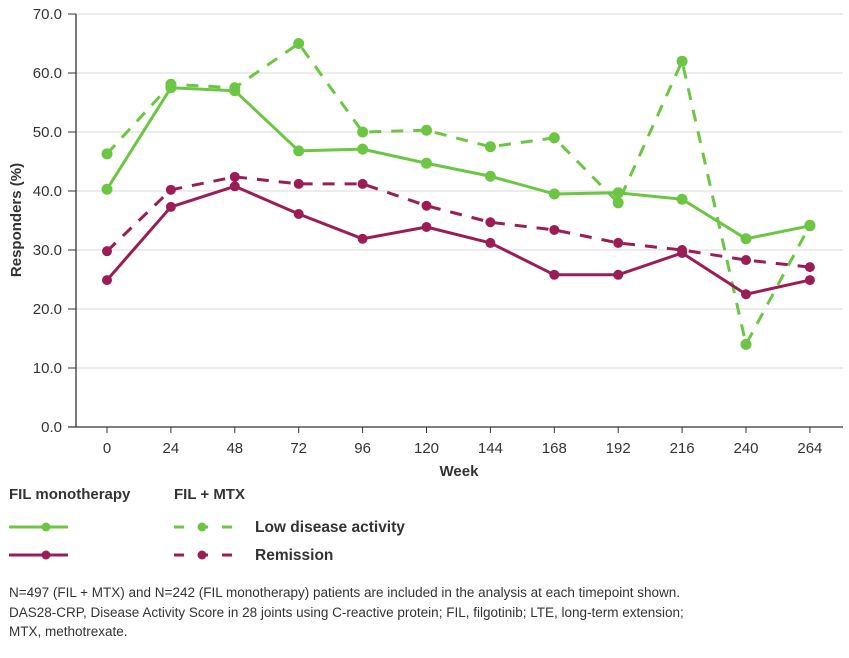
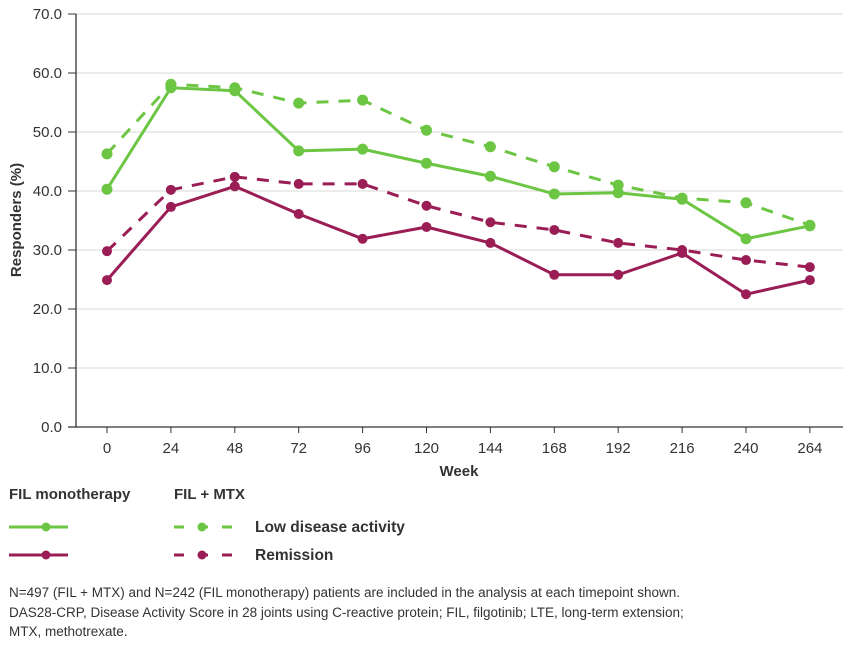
FIL + MTX Low disease activity/72: 65 -> 55
FIL + MTX Low disease activity/96: 50 -> 55
FIL + MTX Low disease activity/168: 49 -> 44
FIL + MTX Low disease activity/192: 38 -> 41
FIL + MTX Low disease activity/216: 62 -> 39
FIL + MTX Low disease activity/240: 14 -> 38
